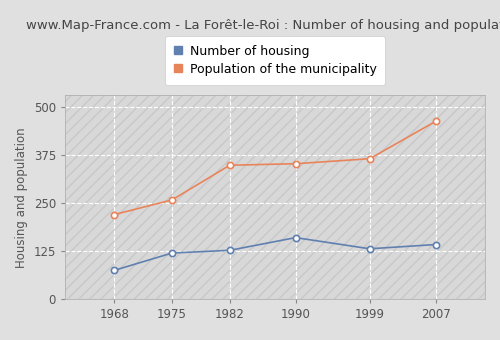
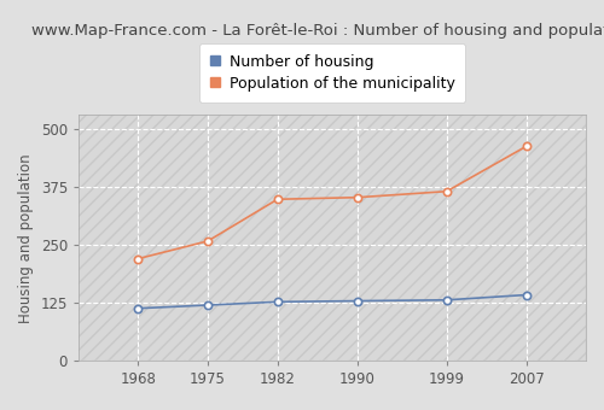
Number of housing/1968: 75 -> 113
Number of housing/1990: 160 -> 129
